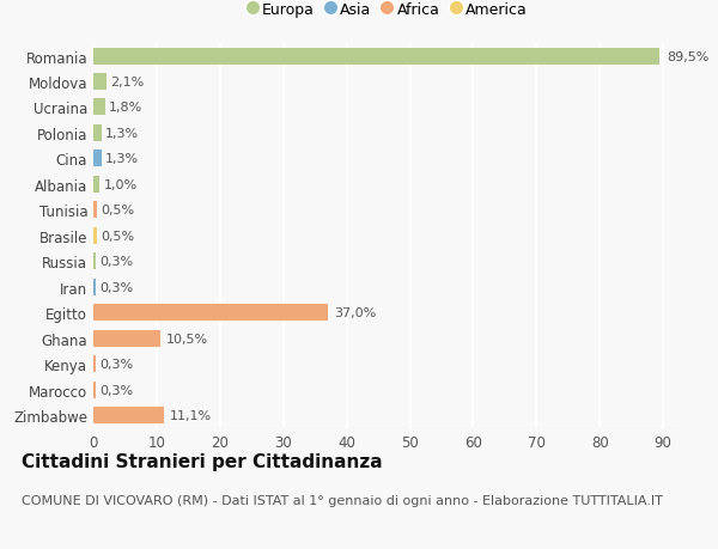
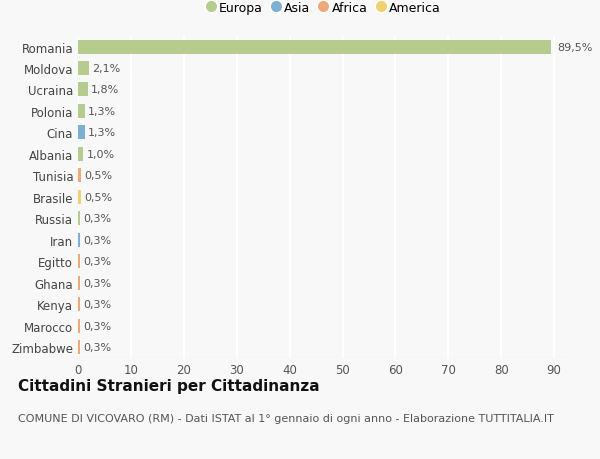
Egitto: 37,0% -> 0,3%
Ghana: 10,5% -> 0,3%
Zimbabwe: 11,1% -> 0,3%
